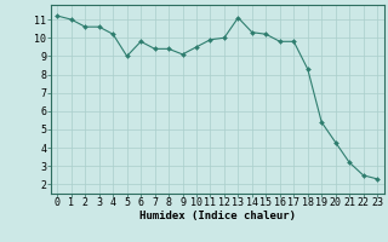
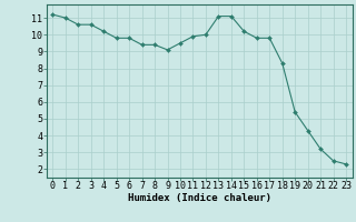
5: 9.0 -> 9.8
14: 10.3 -> 11.1
